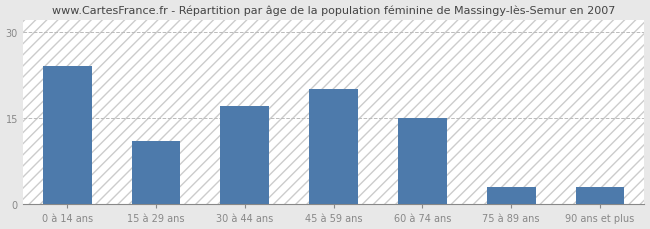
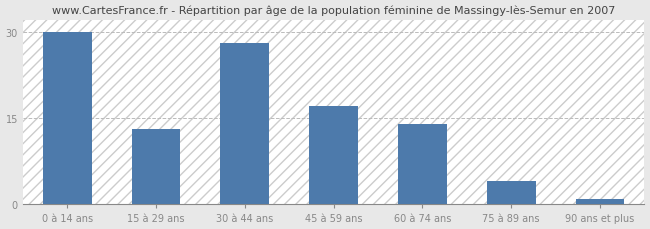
0 à 14 ans: 24 -> 30
15 à 29 ans: 11 -> 13
30 à 44 ans: 17 -> 28
45 à 59 ans: 20 -> 17
60 à 74 ans: 15 -> 14
75 à 89 ans: 3 -> 4
90 ans et plus: 3 -> 1
